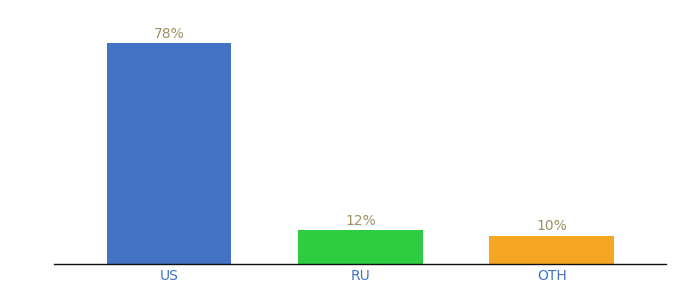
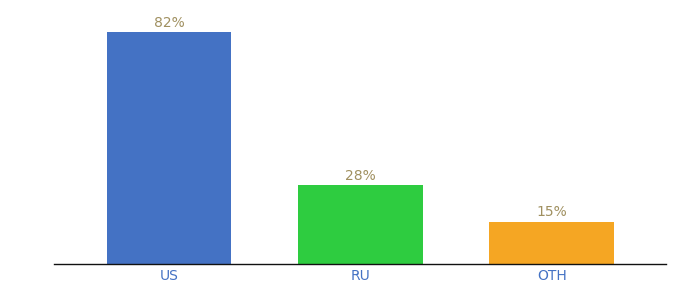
US: 78% -> 82%
RU: 12% -> 28%
OTH: 10% -> 15%
